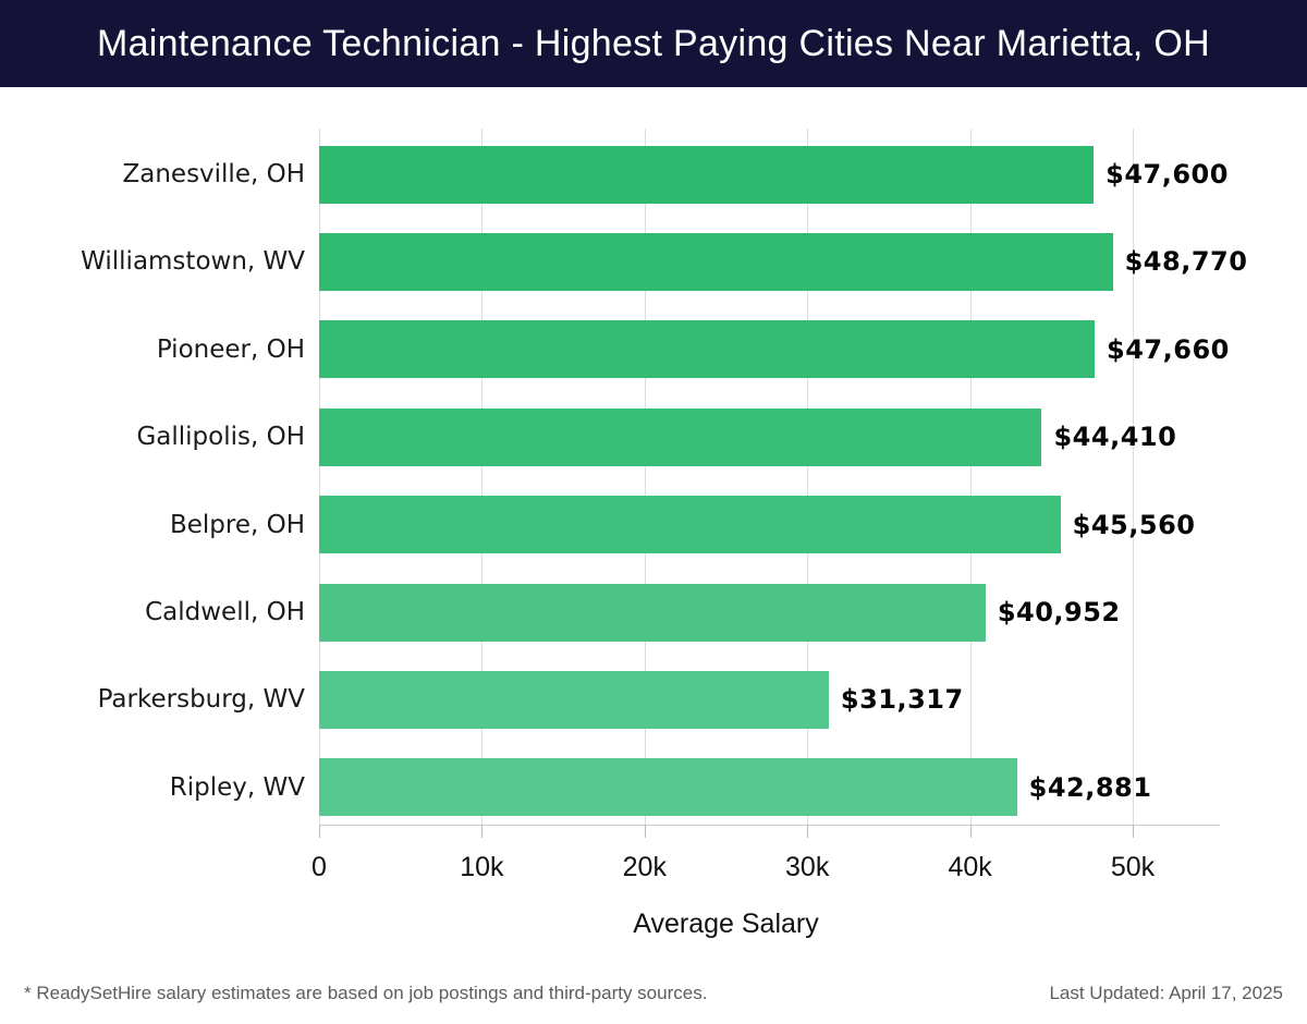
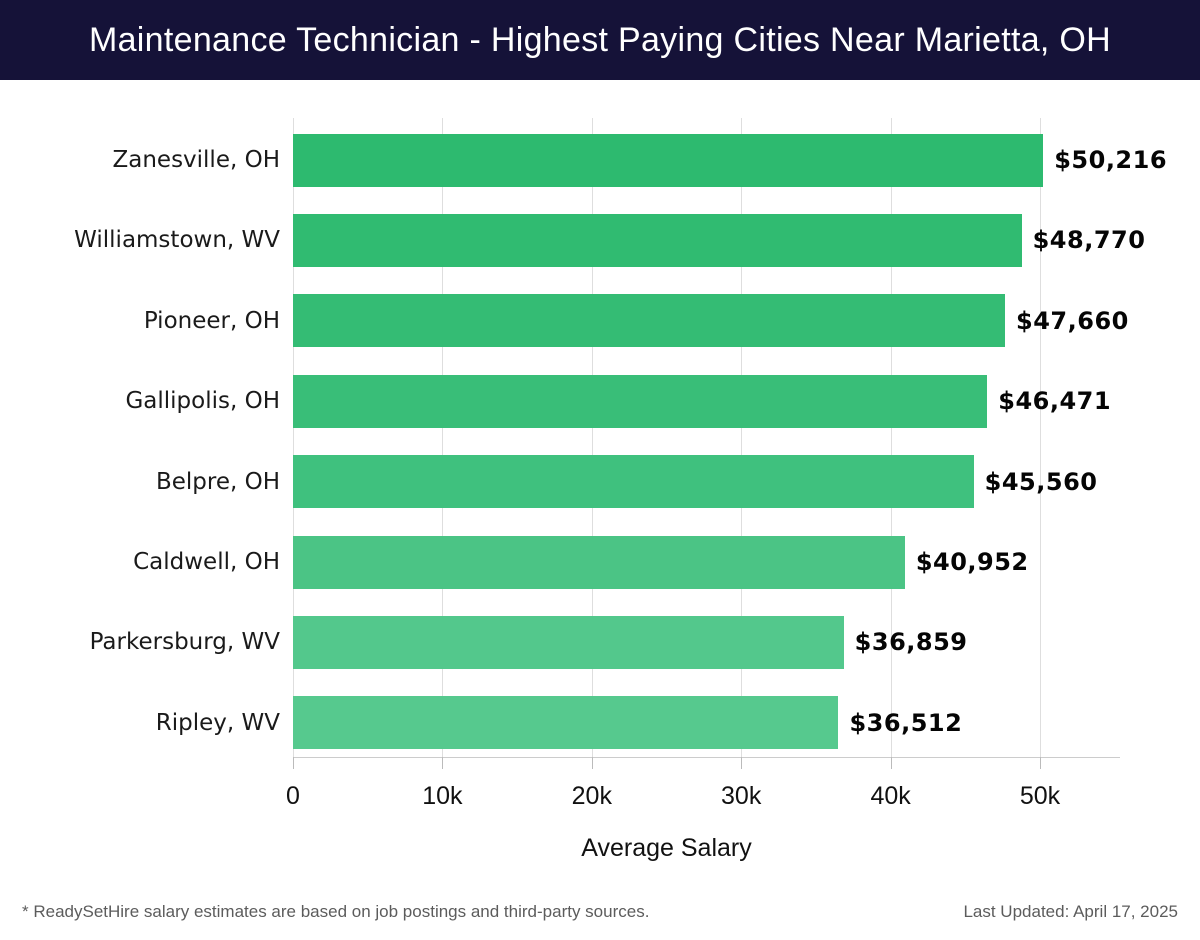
Zanesville, OH: $47,600 -> $50,216
Gallipolis, OH: $44,410 -> $46,471
Parkersburg, WV: $31,317 -> $36,859
Ripley, WV: $42,881 -> $36,512
